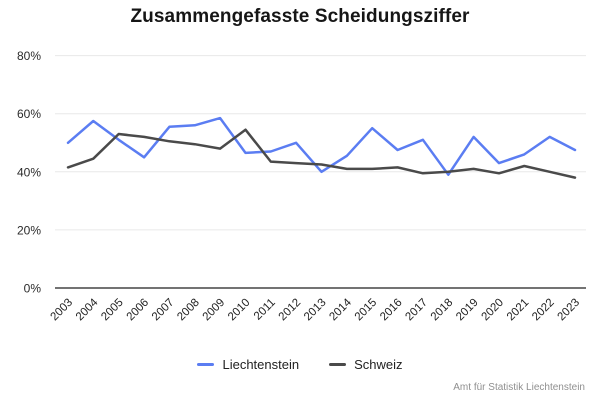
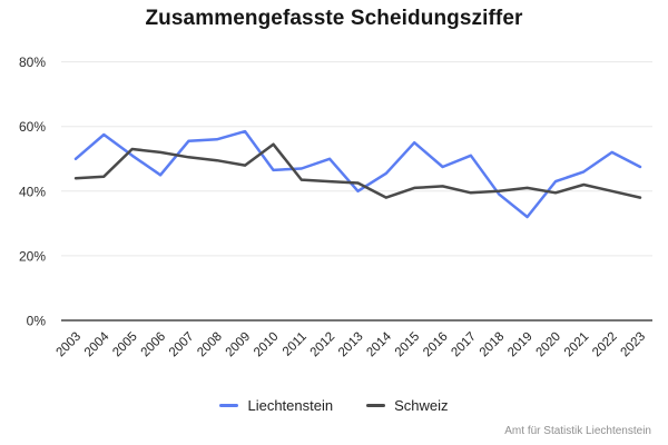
Schweiz/2003: 42% -> 44%
Schweiz/2014: 41% -> 38%
Liechtenstein/2019: 52% -> 32%
